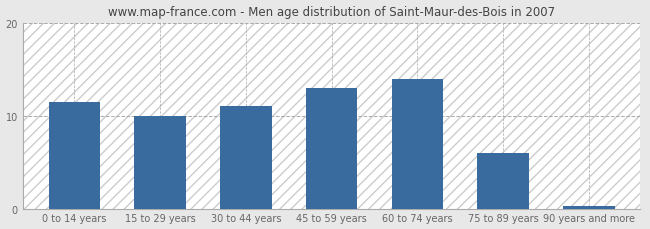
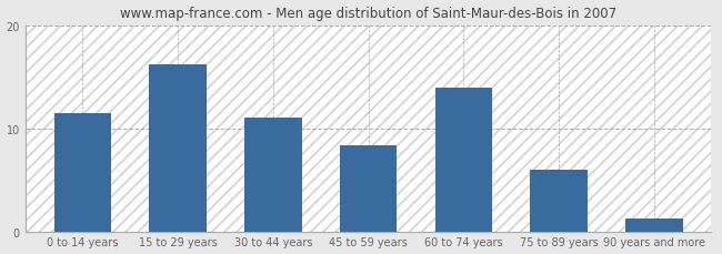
15 to 29 years: 10.0 -> 16.2
45 to 59 years: 13.0 -> 8.4
90 years and more: 0.3 -> 1.2
